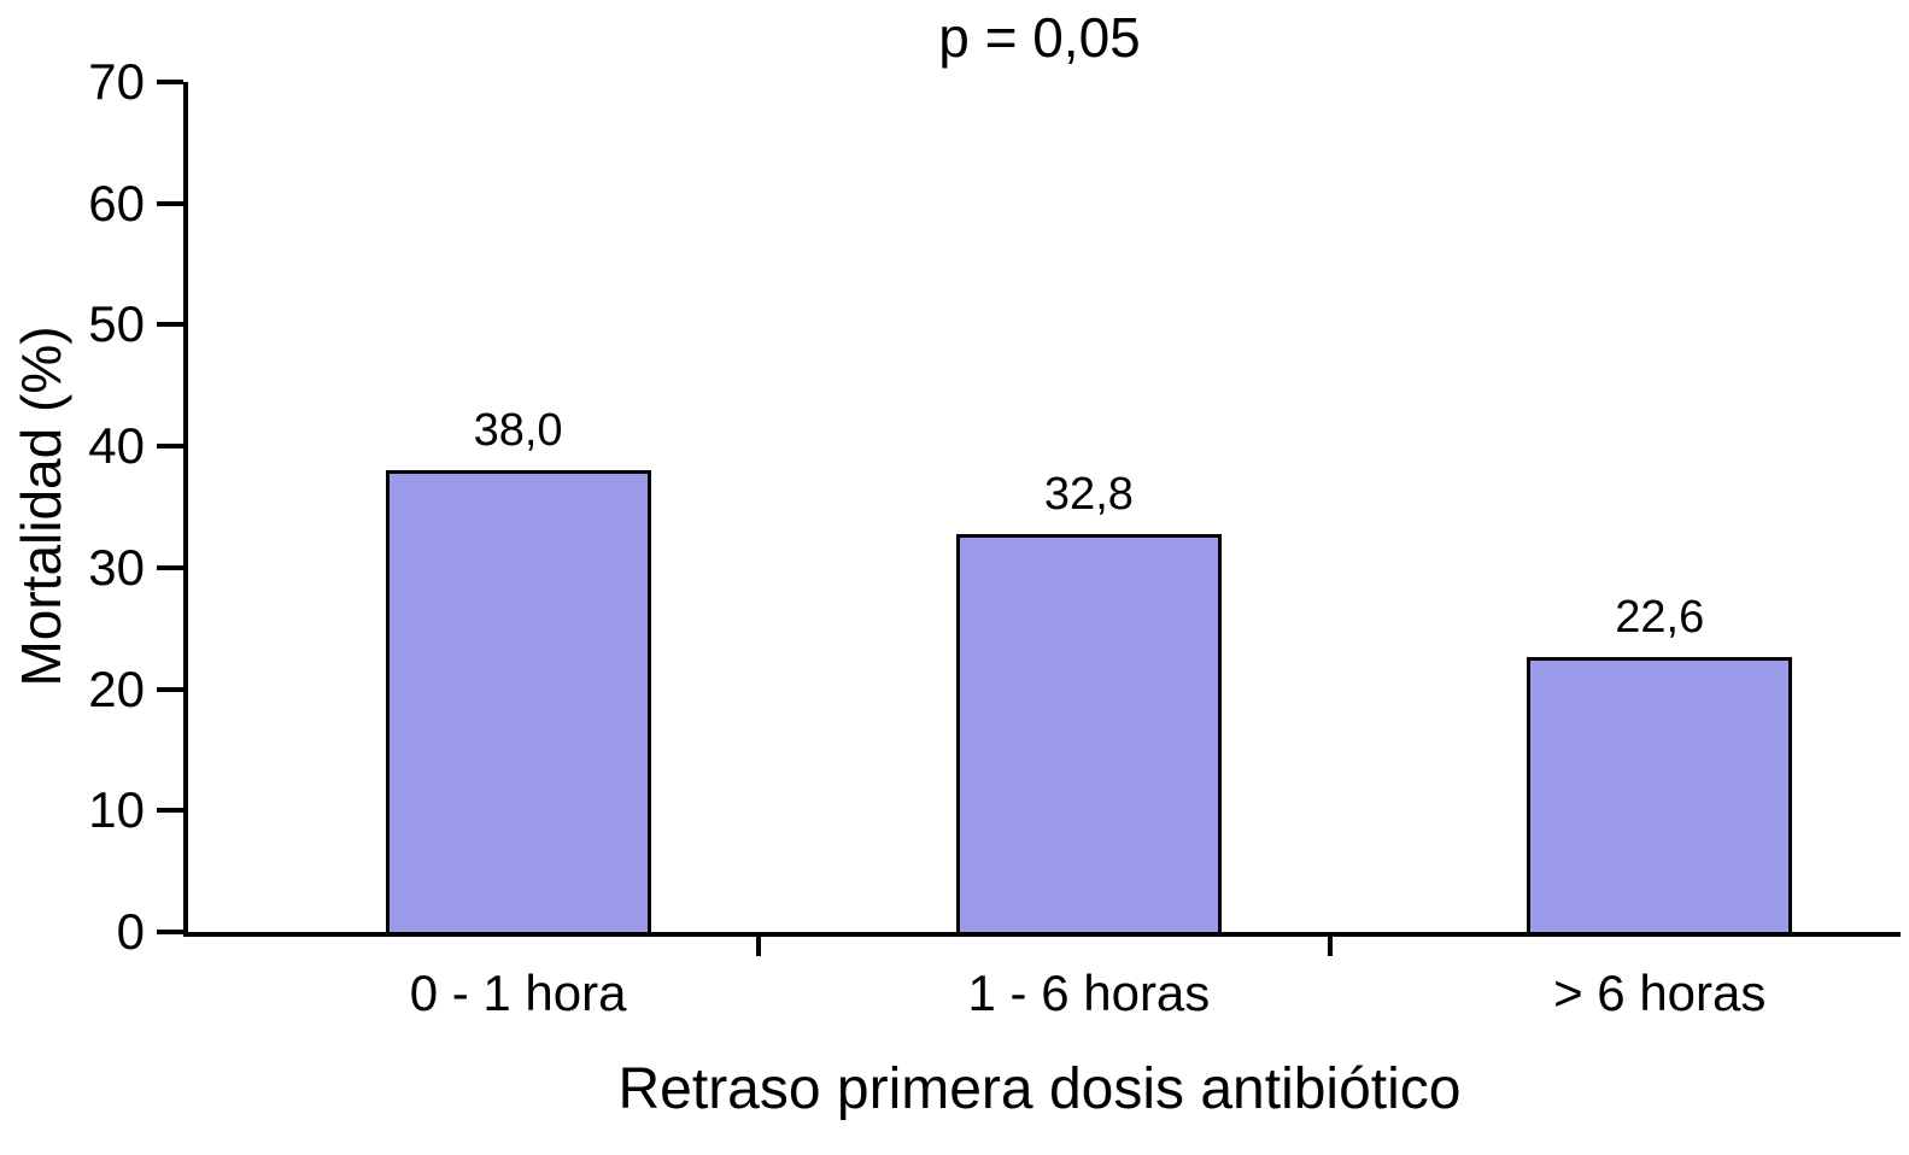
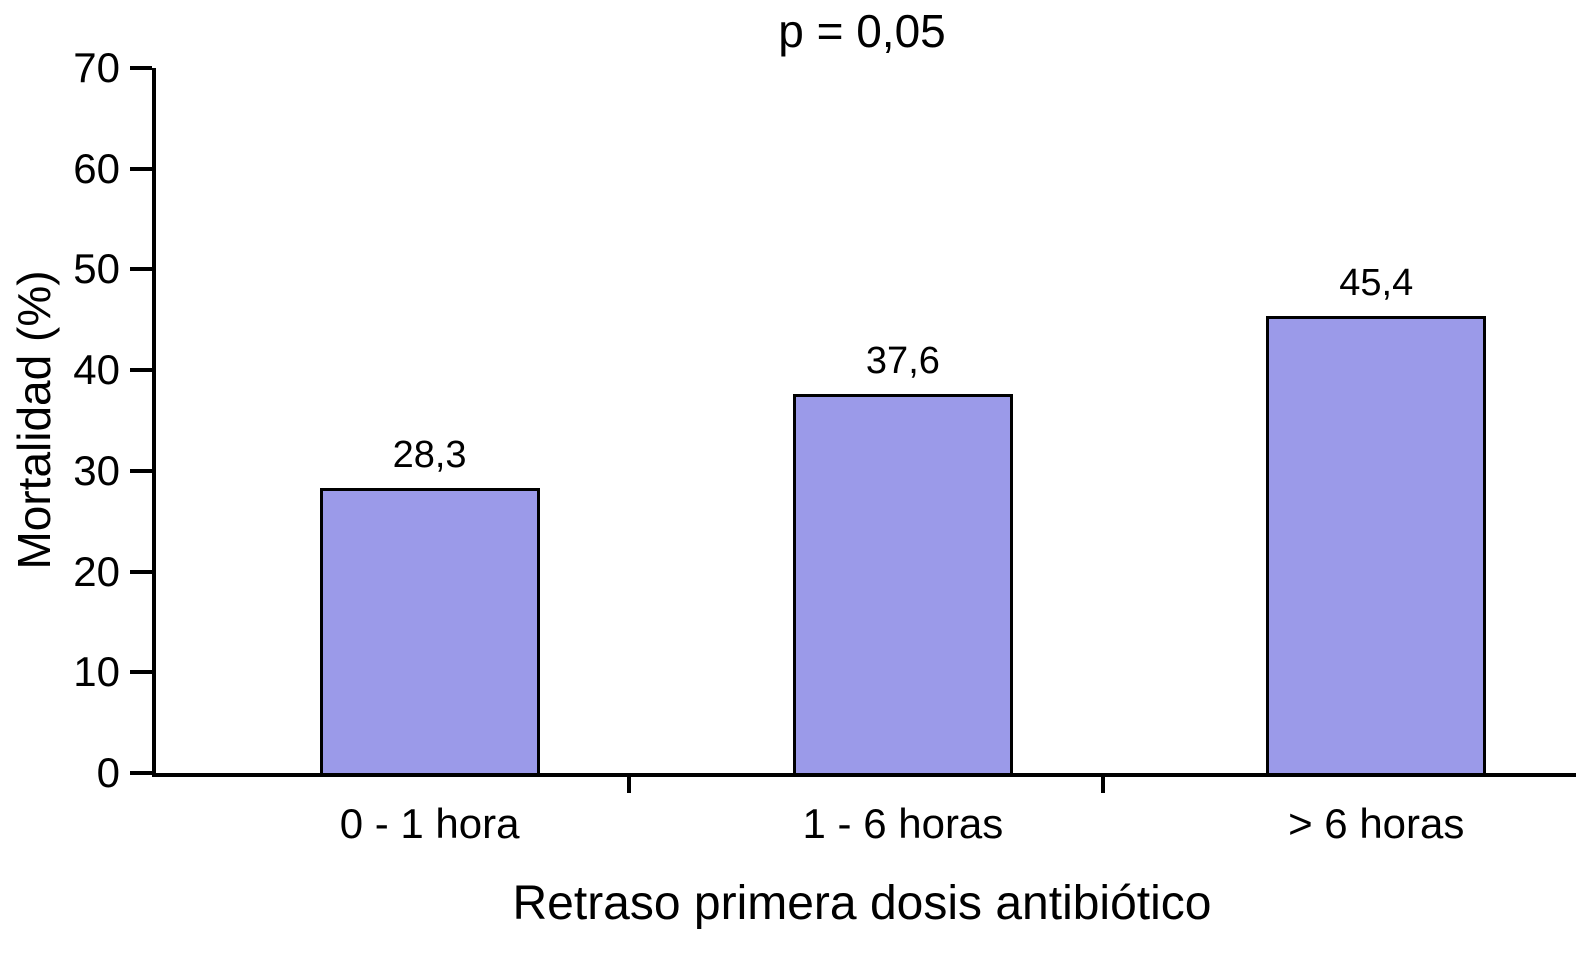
0 - 1 hora: 38,0 -> 28,3
1 - 6 horas: 32,8 -> 37,6
> 6 horas: 22,6 -> 45,4
